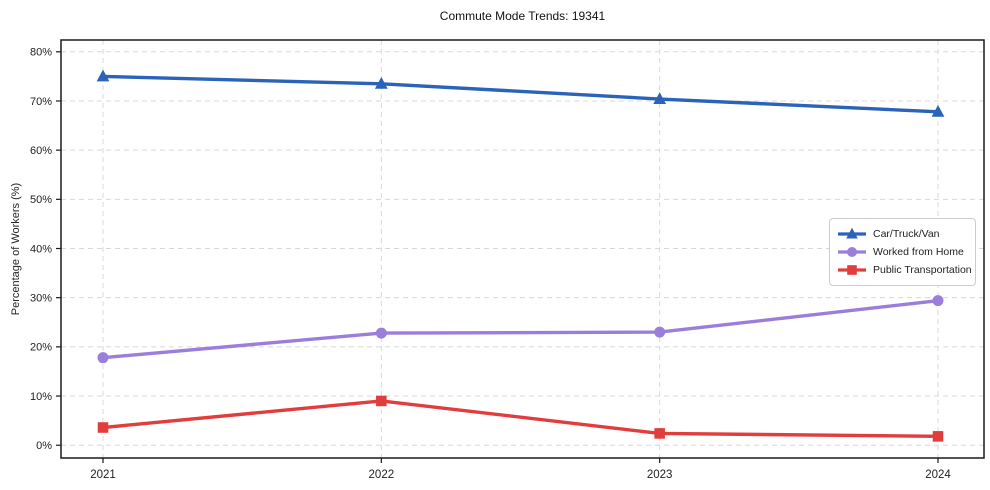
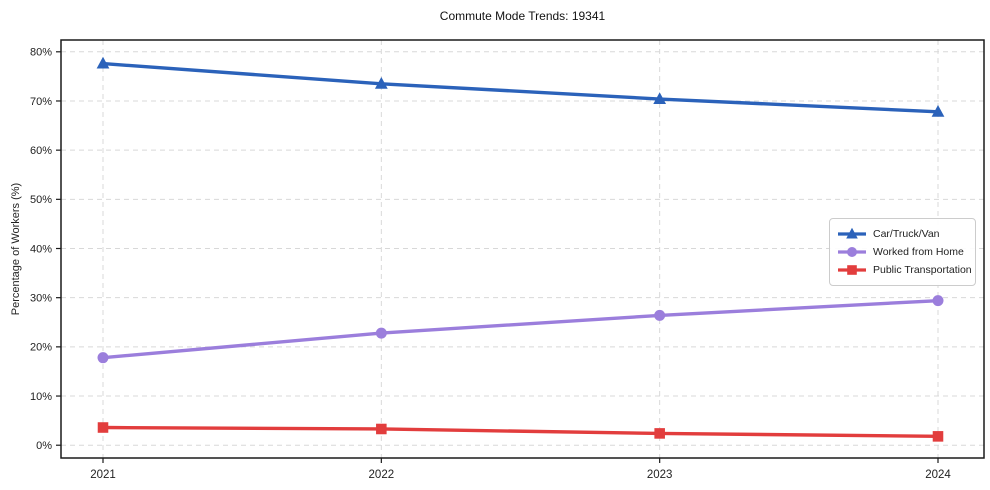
Car/Truck/Van/2021: 75% -> 78%
Public Transportation/2022: 9% -> 3%
Worked from Home/2023: 23% -> 26%
